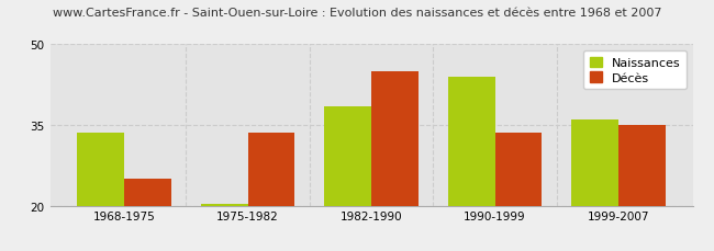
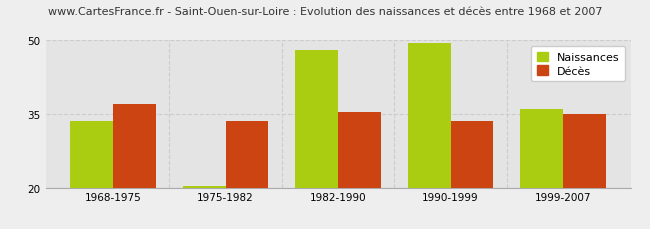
Décès/1968-1975: 25.0 -> 37.0
Naissances/1982-1990: 38.5 -> 48.0
Décès/1982-1990: 45.0 -> 35.5
Naissances/1990-1999: 44.0 -> 49.5
